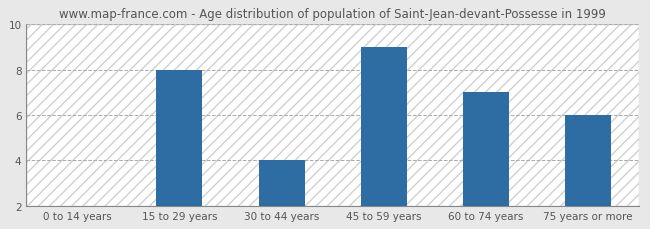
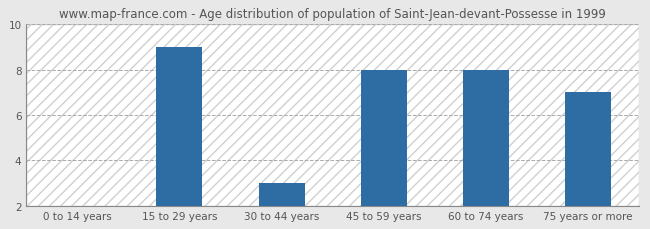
15 to 29 years: 8 -> 9
30 to 44 years: 4 -> 3
45 to 59 years: 9 -> 8
60 to 74 years: 7 -> 8
75 years or more: 6 -> 7
